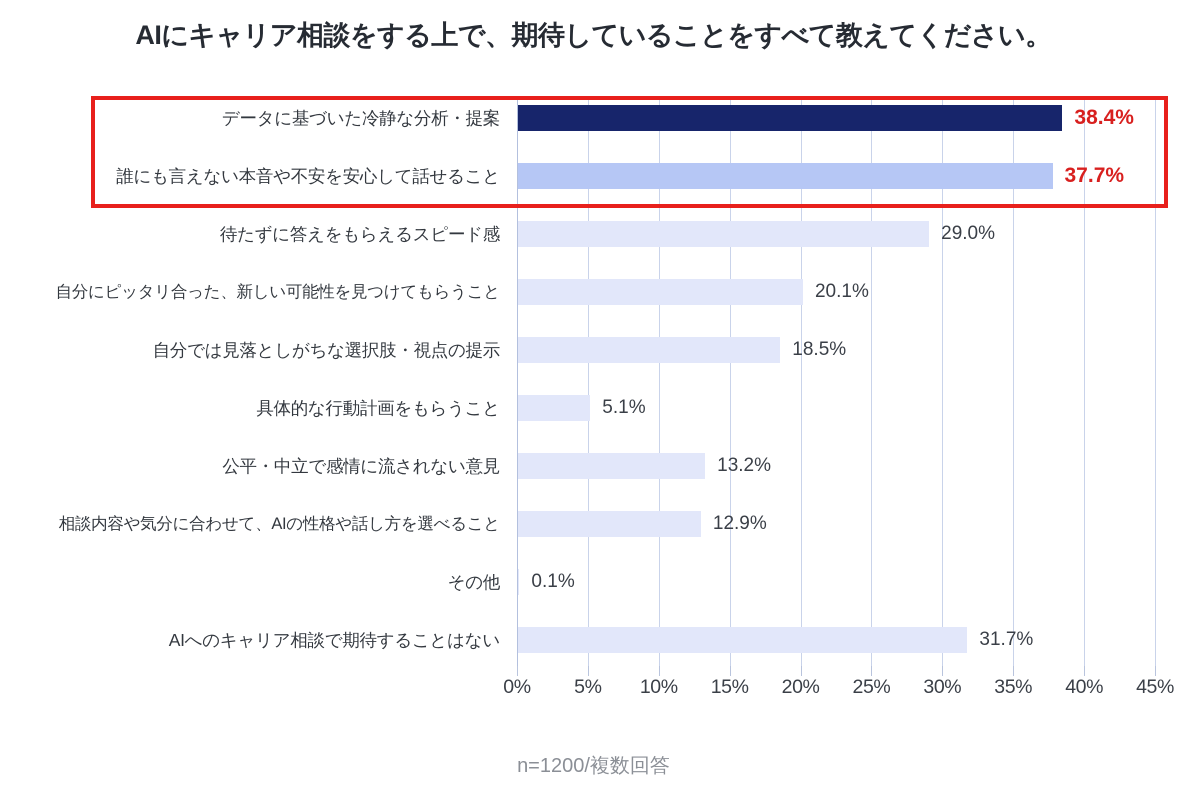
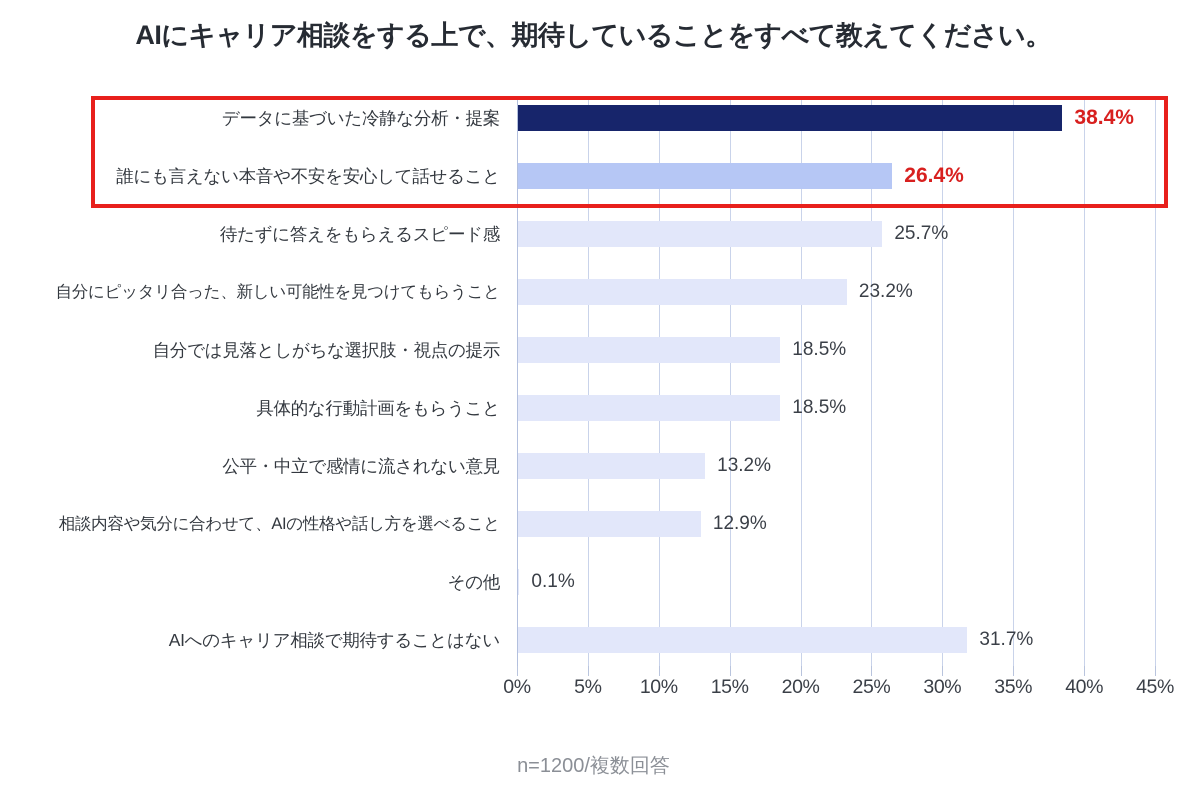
誰にも言えない本音や不安を安心して話せること: 37.7% -> 26.4%
待たずに答えをもらえるスピード感: 29.0% -> 25.7%
自分にピッタリ合った、新しい可能性を見つけてもらうこと: 20.1% -> 23.2%
具体的な行動計画をもらうこと: 5.1% -> 18.5%
